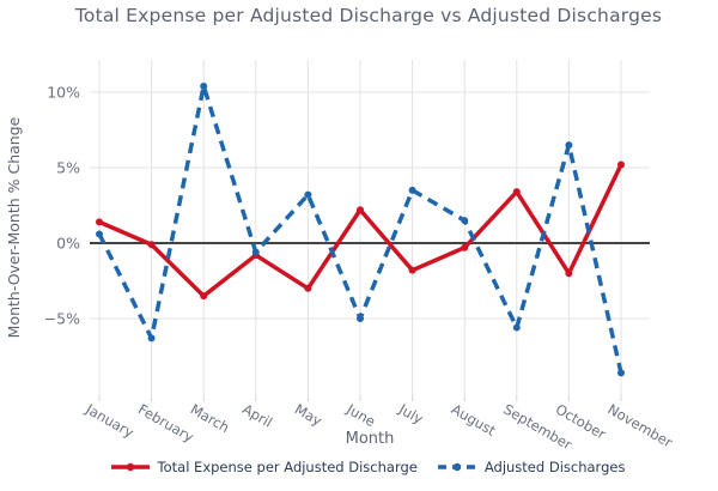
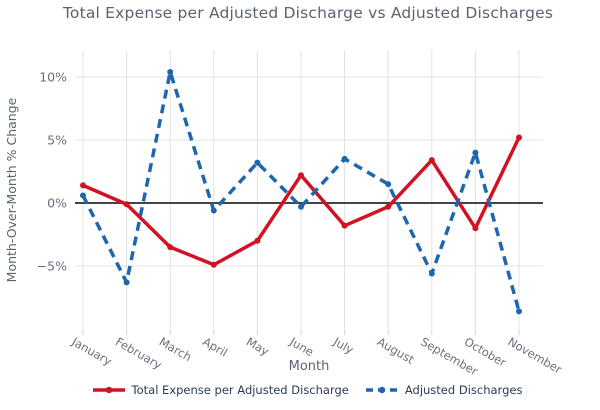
Total Expense per Adjusted Discharge/April: -0.8% -> -4.9%
Adjusted Discharges/June: -5.0% -> -0.3%
Adjusted Discharges/October: 6.5% -> 4.0%
